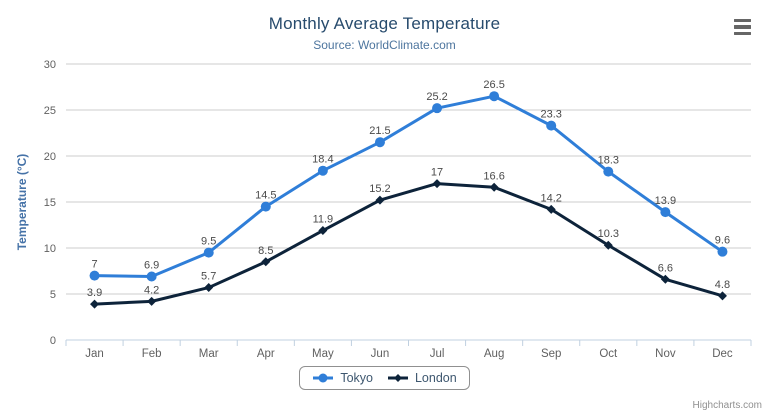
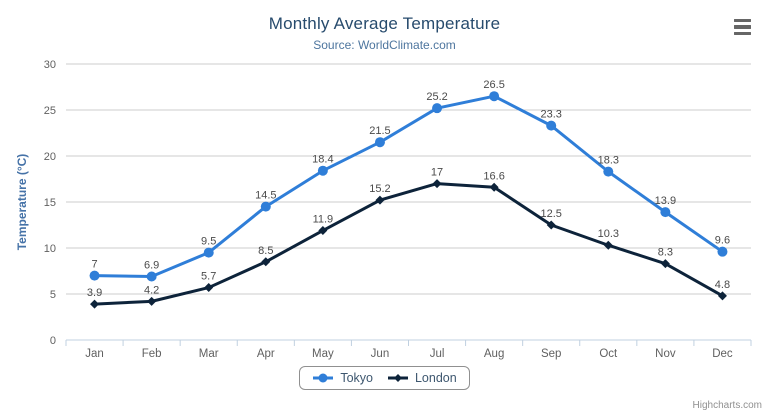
London/Sep: 14.2 -> 12.5
London/Nov: 6.6 -> 8.3
